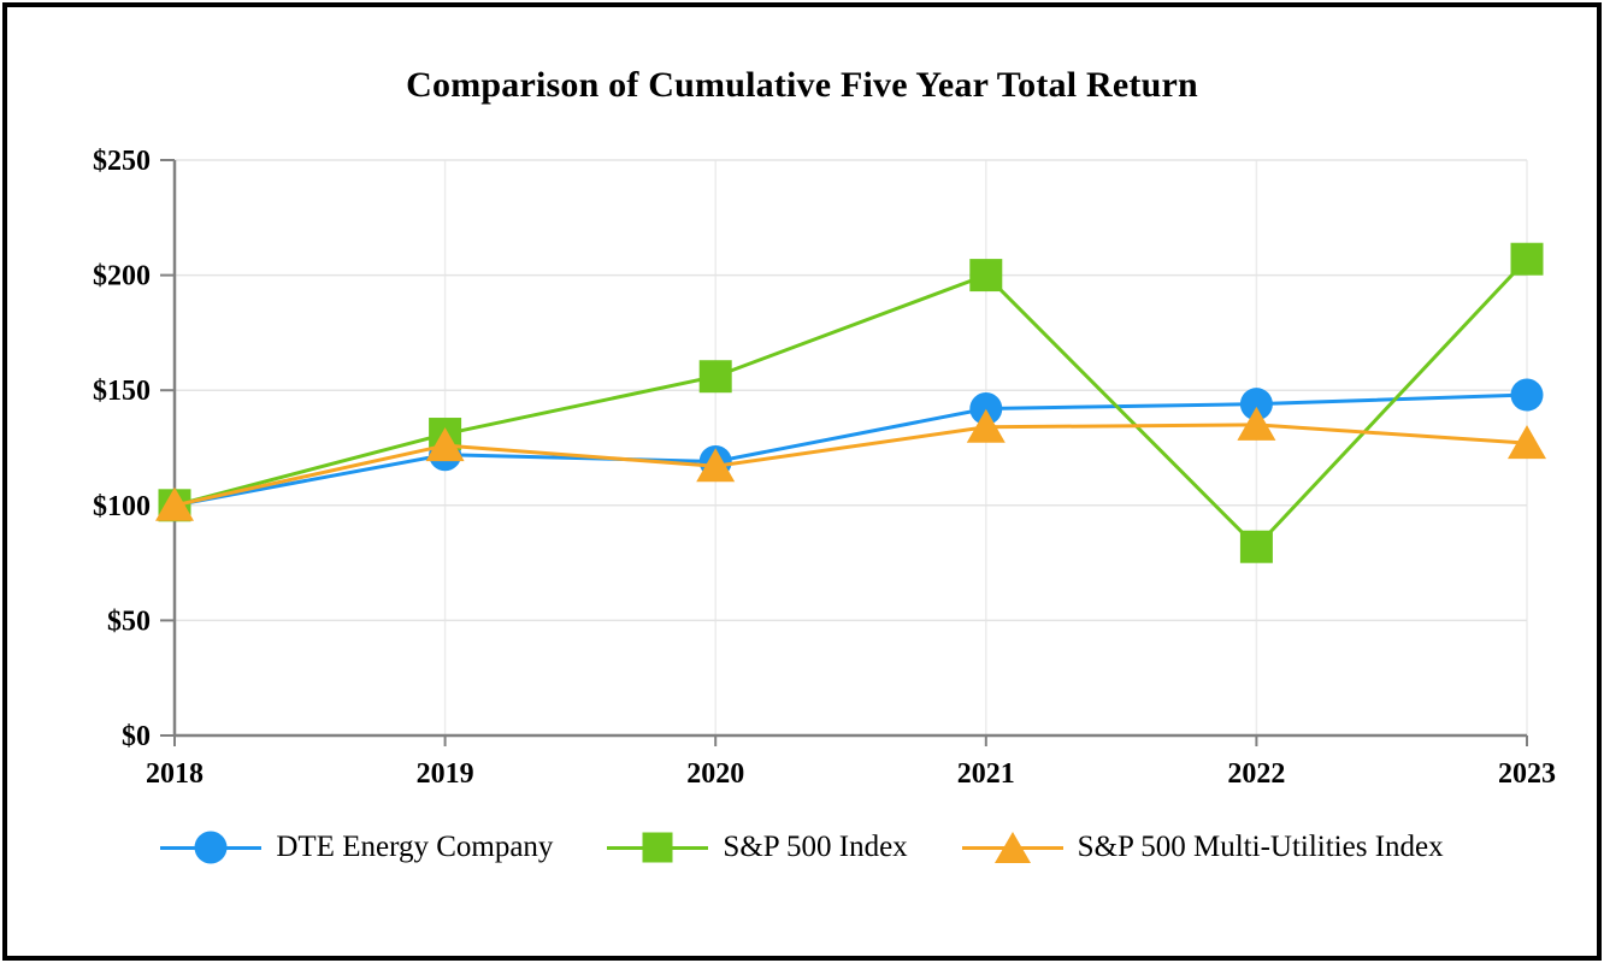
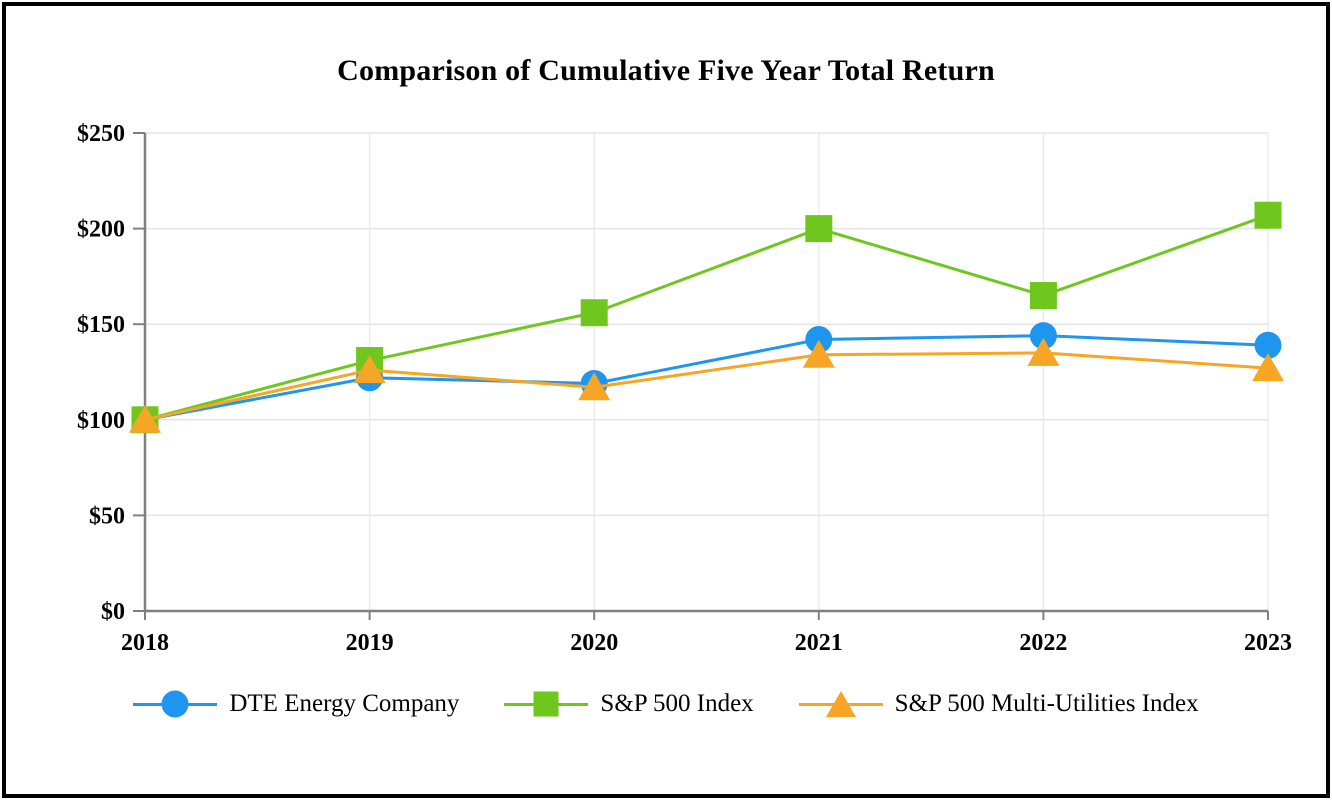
S&P 500 Index/2022: $82 -> $165
DTE Energy Company/2023: $148 -> $139
